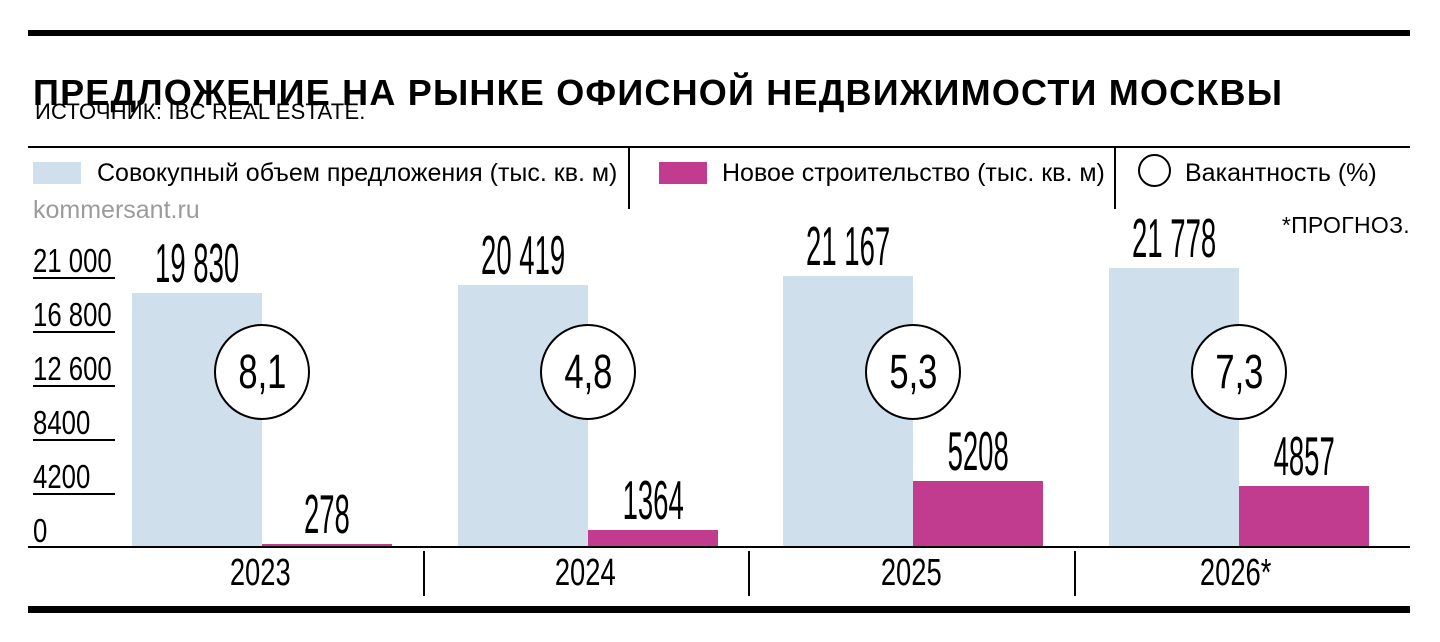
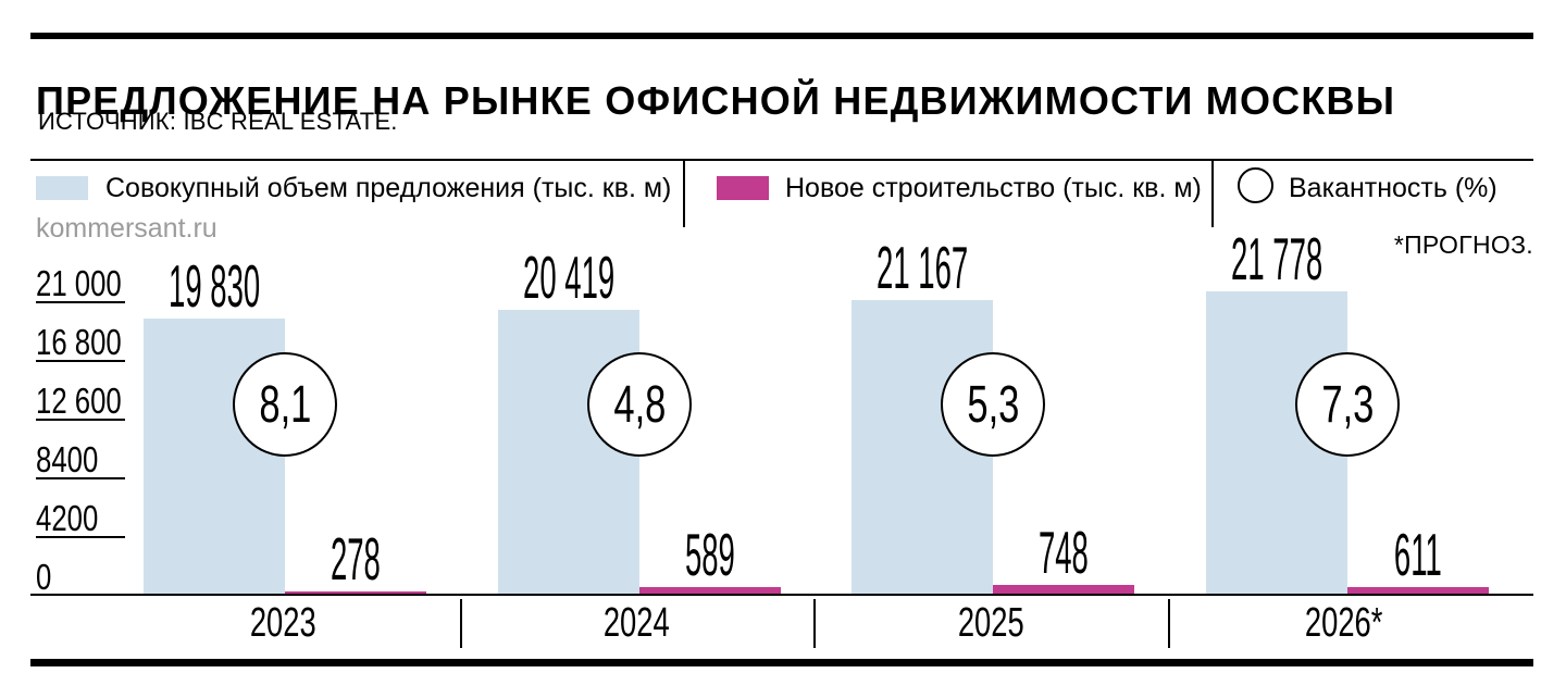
Новое строительство (тыс. кв. м)/2024: 1364 -> 589
Новое строительство (тыс. кв. м)/2025: 5208 -> 748
Новое строительство (тыс. кв. м)/2026*: 4857 -> 611
